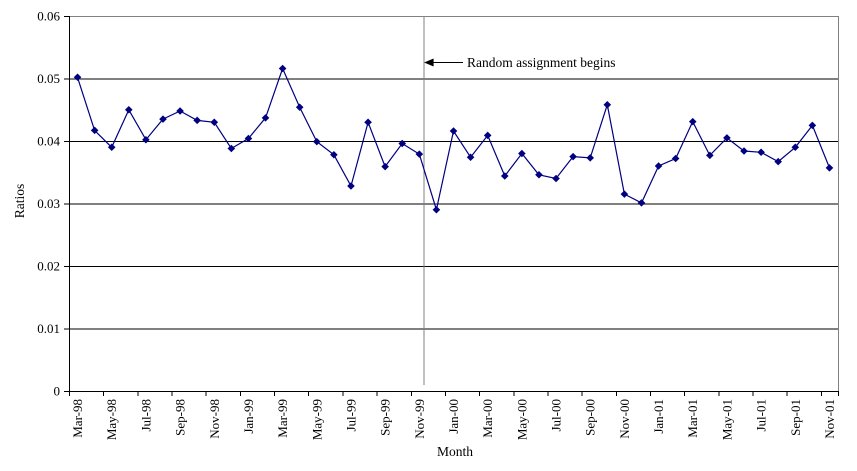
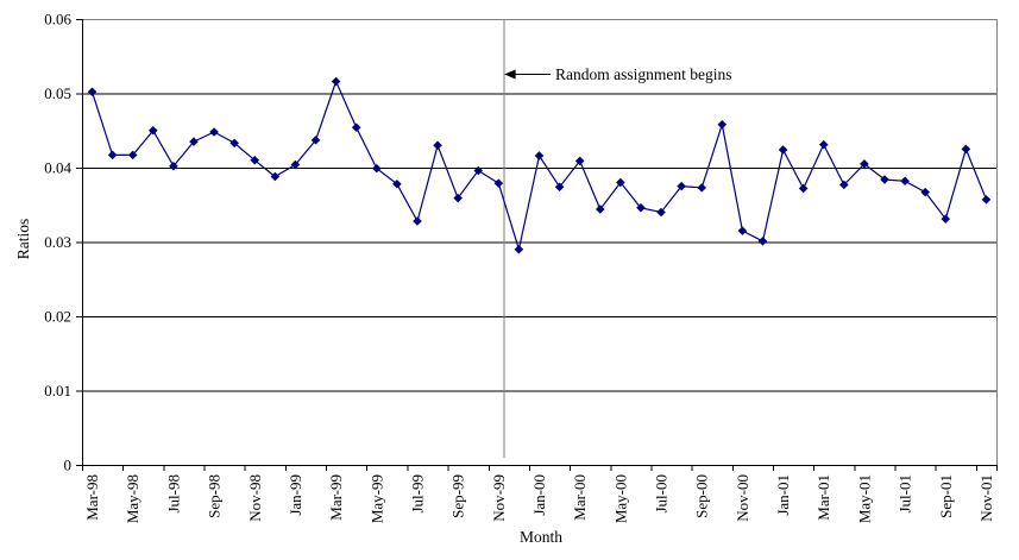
May-98: 0.039 -> 0.042
Nov-98: 0.043 -> 0.041
Jan-01: 0.036 -> 0.042
Sep-01: 0.039 -> 0.033
